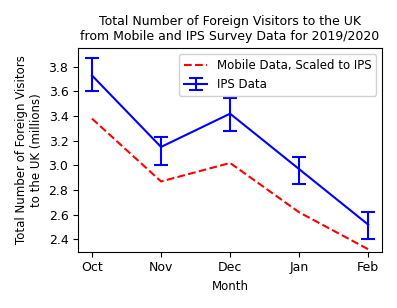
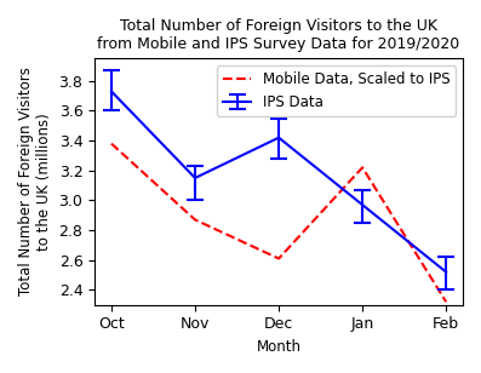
Mobile Data, Scaled to IPS/Dec: 3.02 -> 2.61
Mobile Data, Scaled to IPS/Jan: 2.62 -> 3.22
